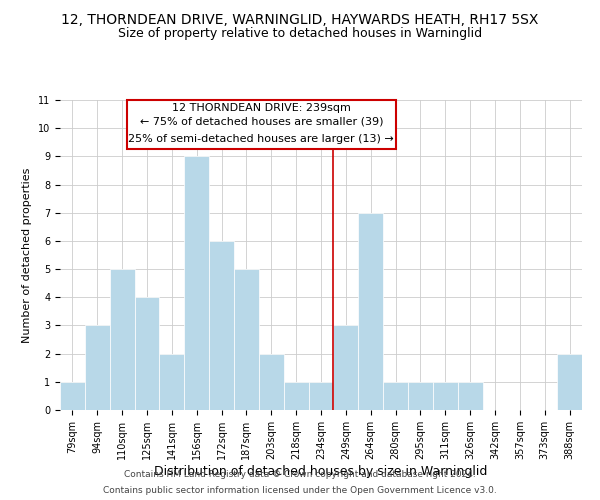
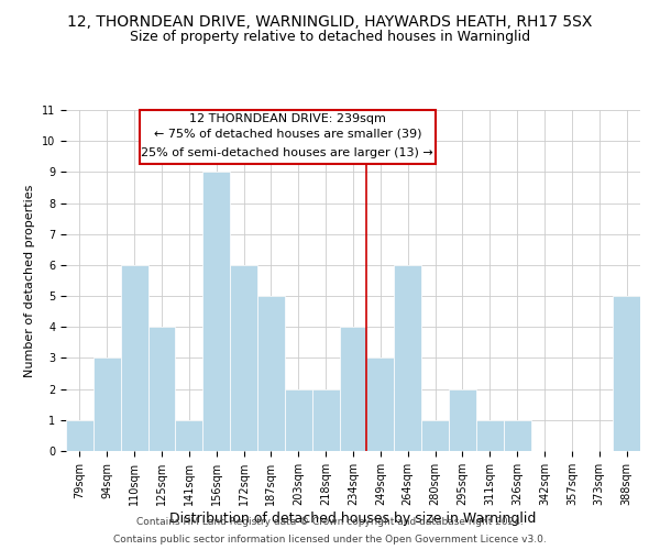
110sqm: 5 -> 6
141sqm: 2 -> 1
218sqm: 1 -> 2
234sqm: 1 -> 4
264sqm: 7 -> 6
295sqm: 1 -> 2
388sqm: 2 -> 5
